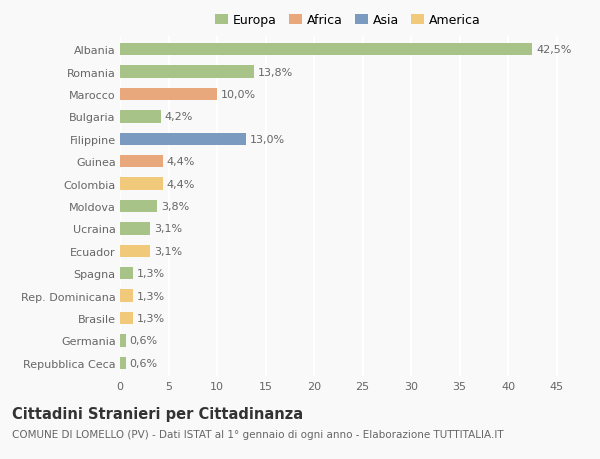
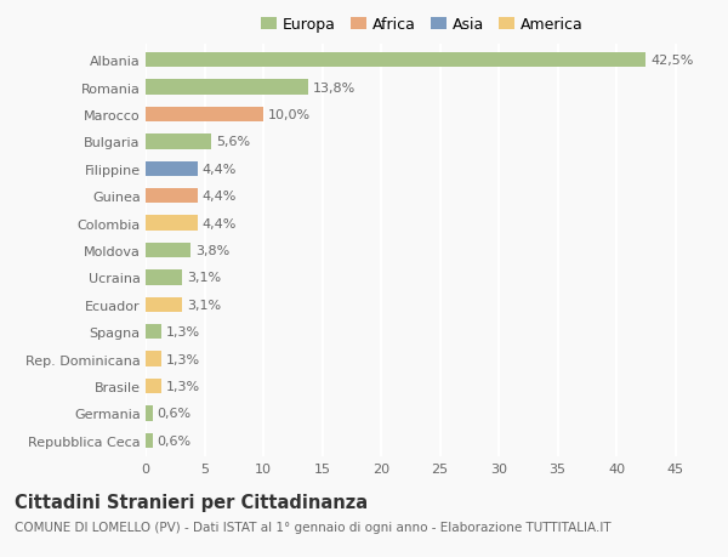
Bulgaria: 4,2% -> 5,6%
Filippine: 13,0% -> 4,4%
